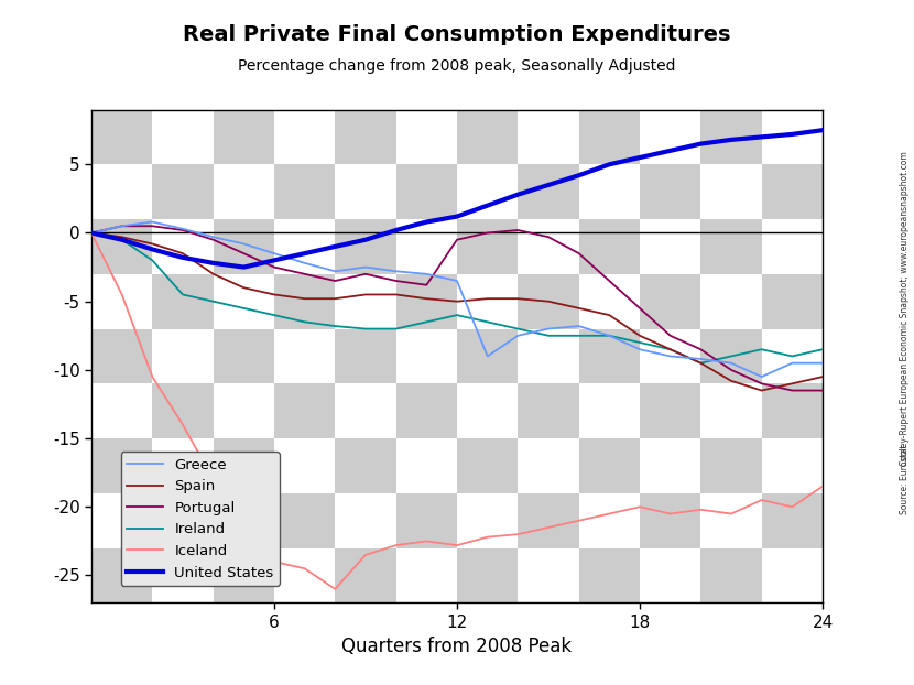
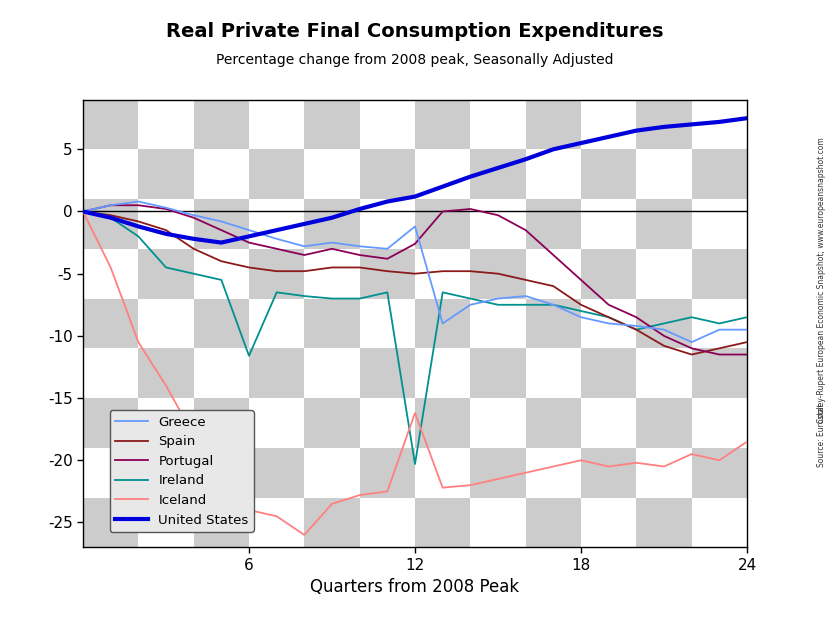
Ireland/6: -6.0 -> -11.6
Greece/12: -3.5 -> -1.2
Portugal/12: -0.5 -> -2.6
Ireland/12: -6.0 -> -20.3
Iceland/12: -22.8 -> -16.2
